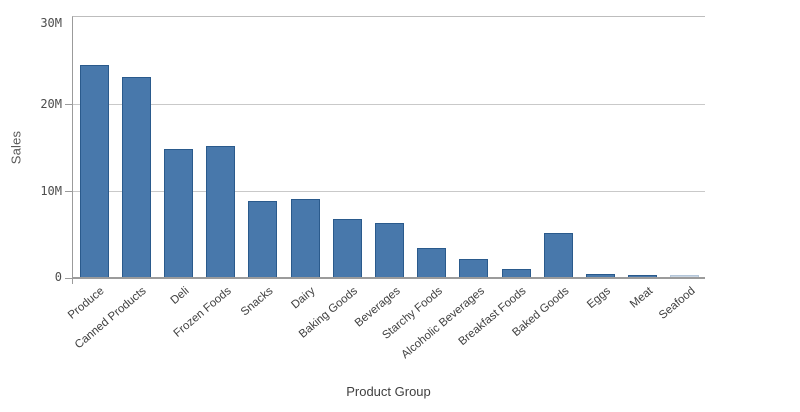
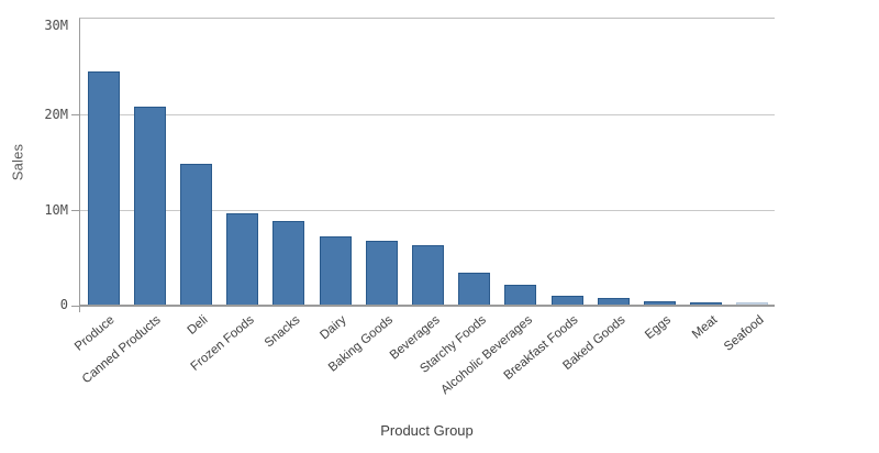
Canned Products: 23M -> 21M
Frozen Foods: 15M -> 10M
Dairy: 9M -> 7M
Baked Goods: 5M -> 1M
